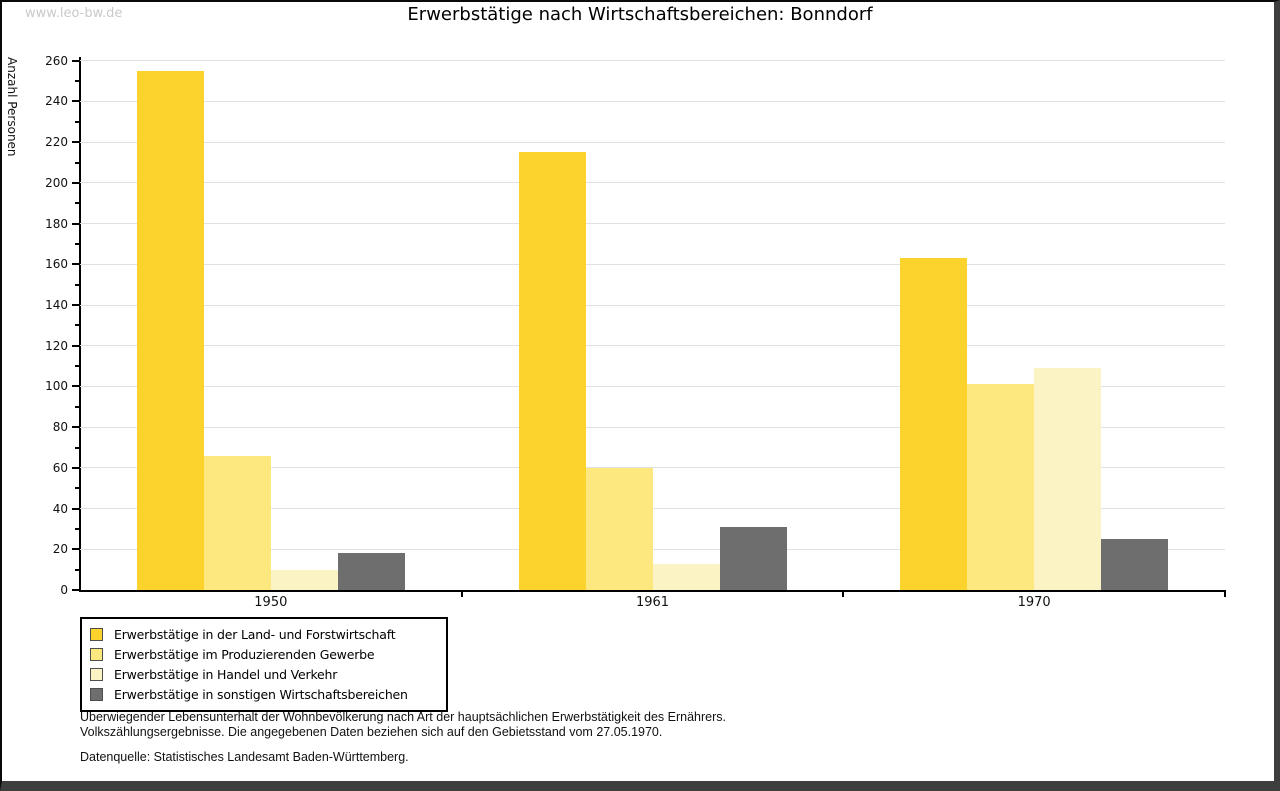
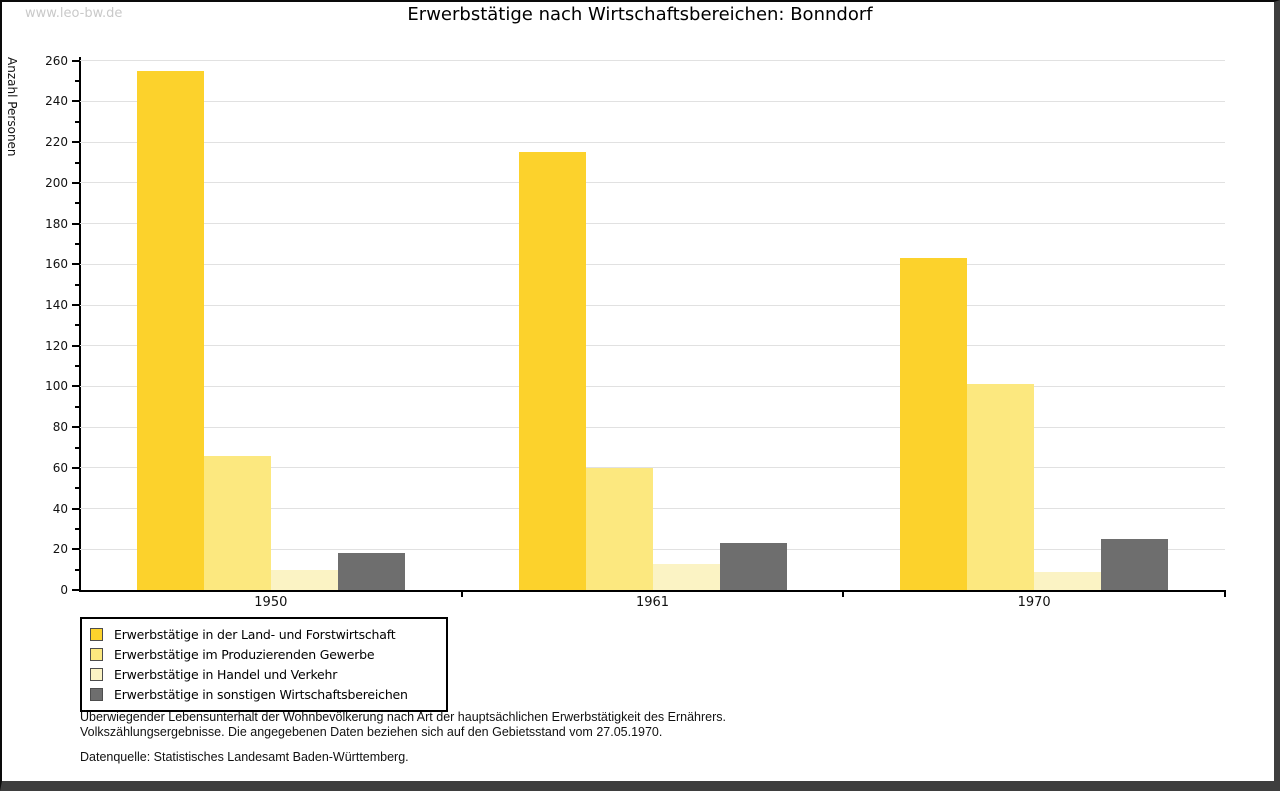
Erwerbstätige in sonstigen Wirtschaftsbereichen/1961: 31 -> 23
Erwerbstätige in Handel und Verkehr/1970: 109 -> 9
